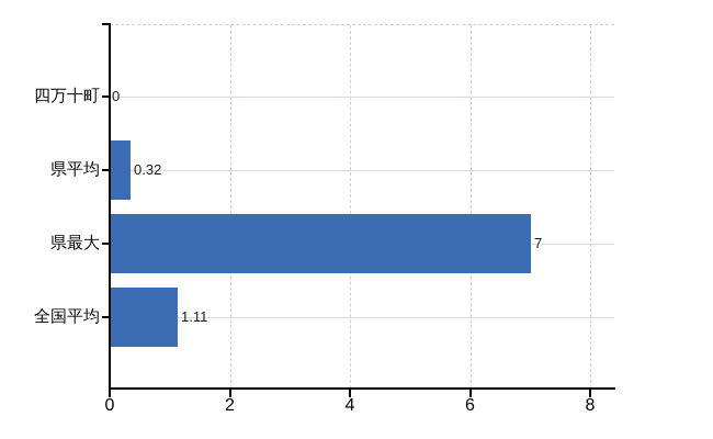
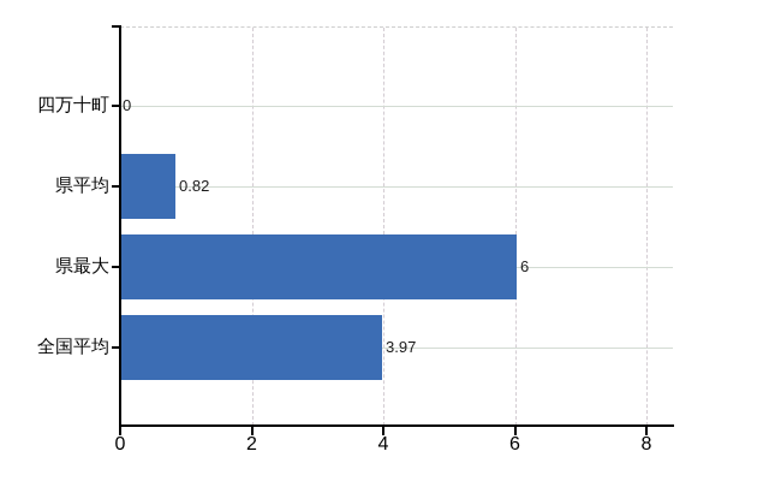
県平均: 0.32 -> 0.82
県最大: 7 -> 6
全国平均: 1.11 -> 3.97
